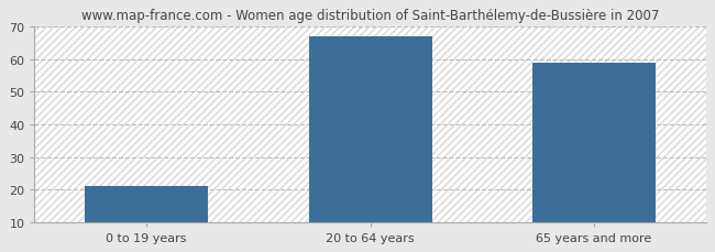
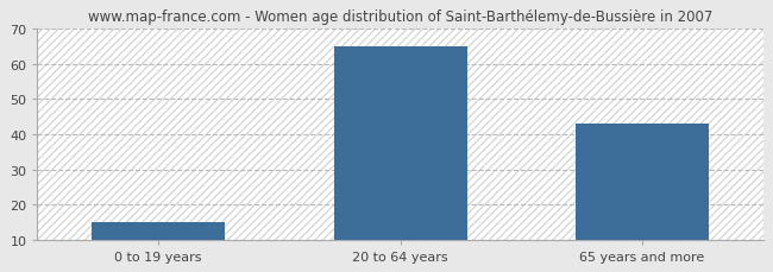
0 to 19 years: 21 -> 15
20 to 64 years: 67 -> 65
65 years and more: 59 -> 43
